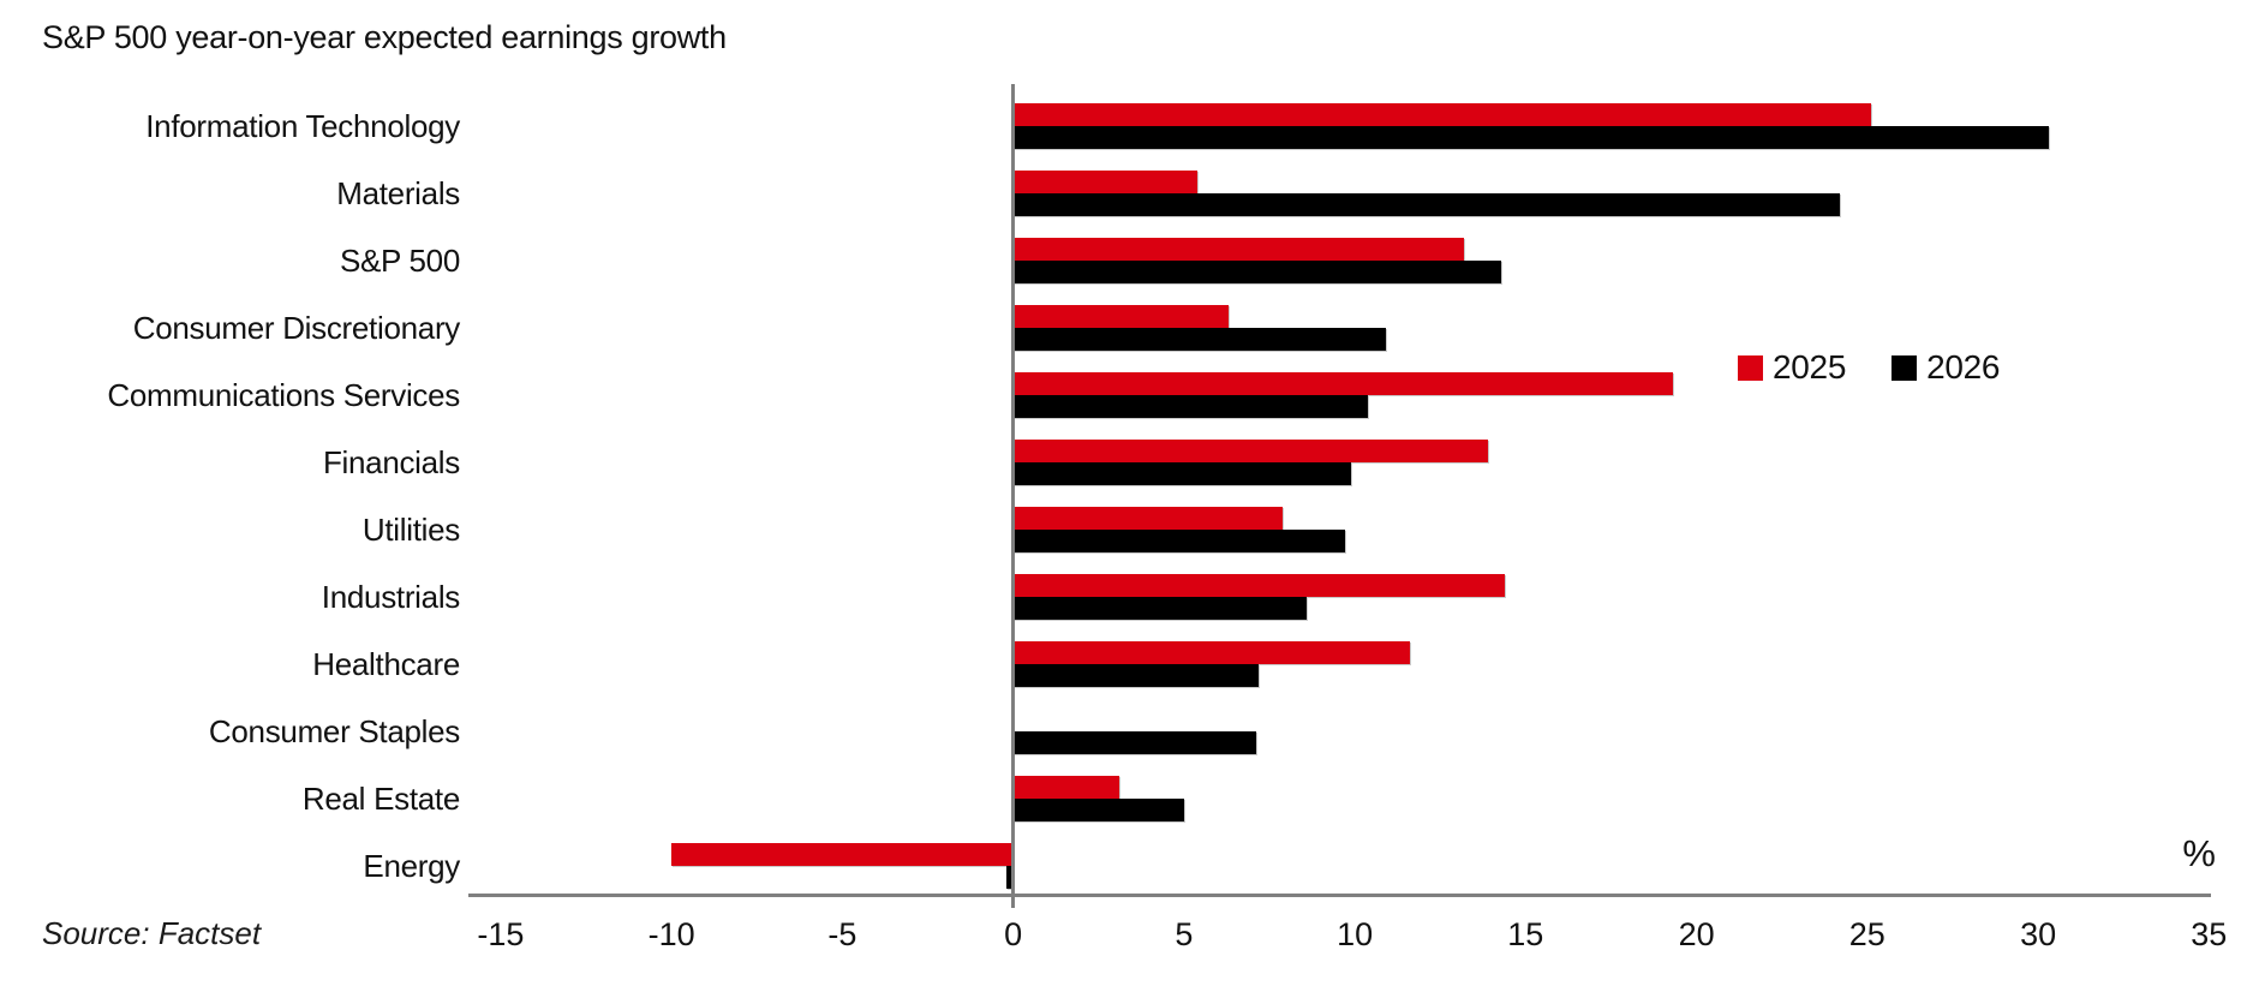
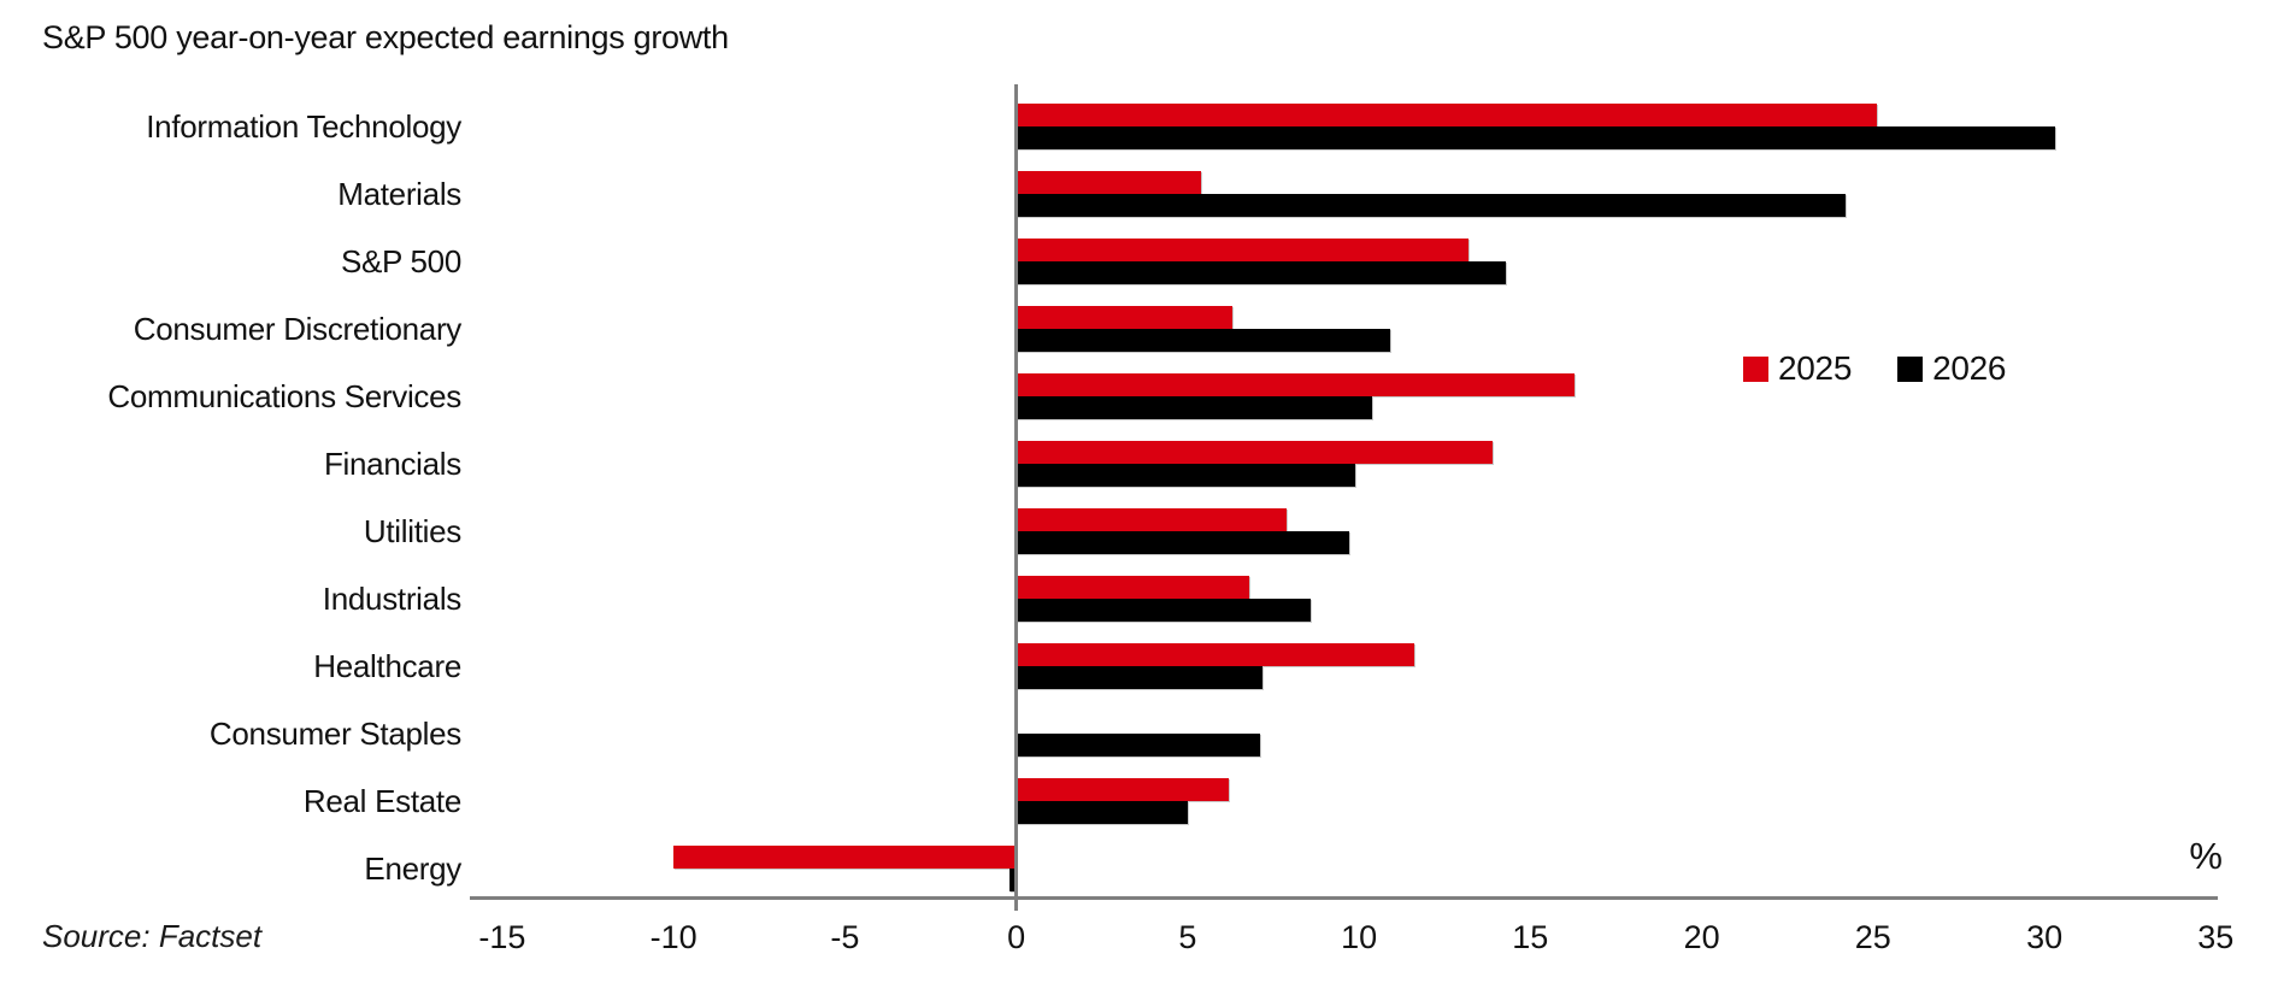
2025/Communications Services: 19.3 -> 16.3
2025/Industrials: 14.4 -> 6.8
2025/Real Estate: 3.1 -> 6.2
